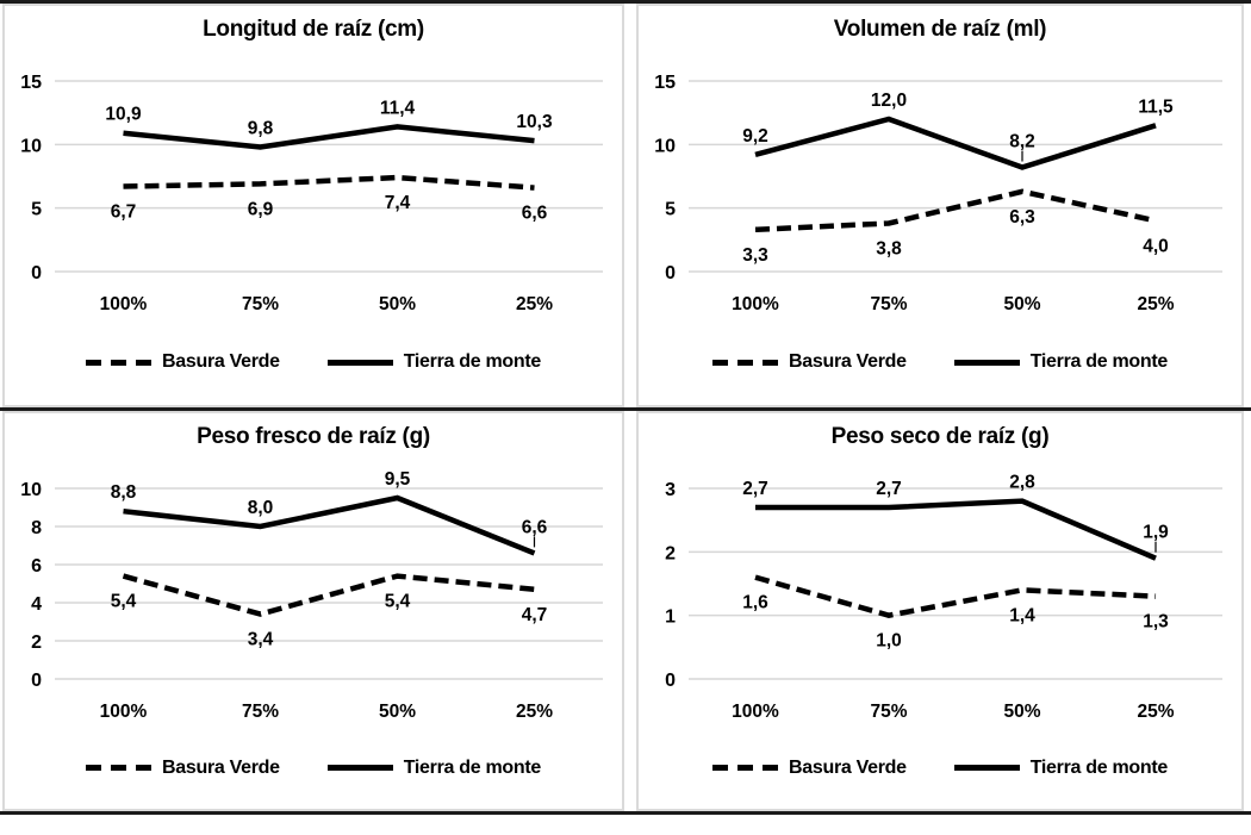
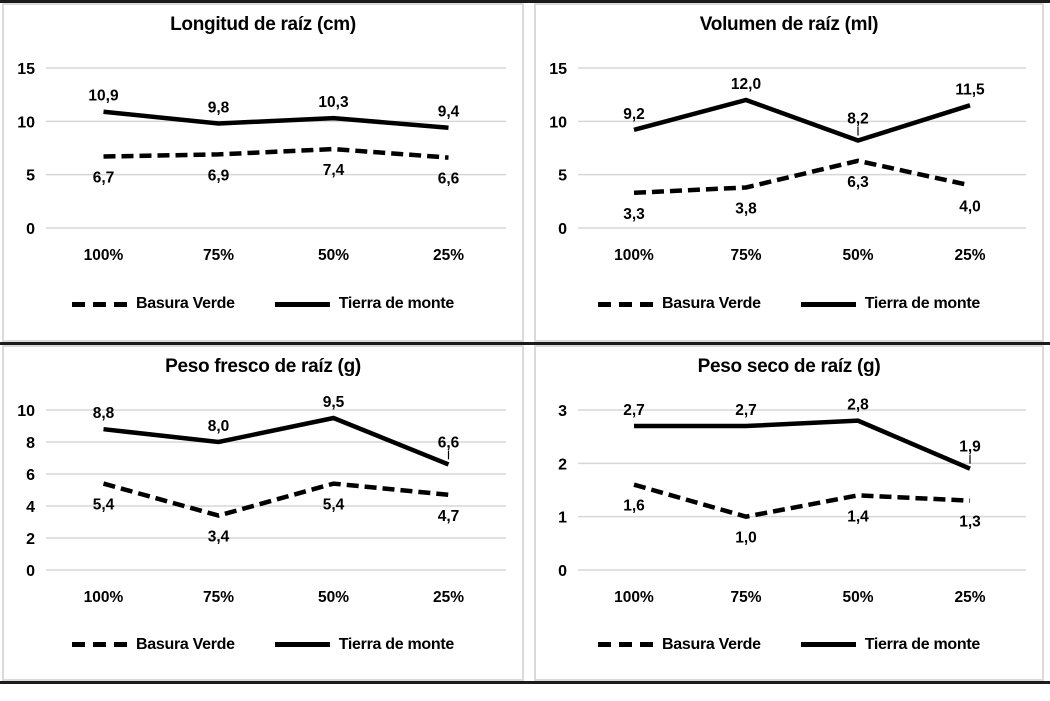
Longitud de raíz (cm)/Tierra de monte/50%: 11,4 -> 10,3
Longitud de raíz (cm)/Tierra de monte/25%: 10,3 -> 9,4
